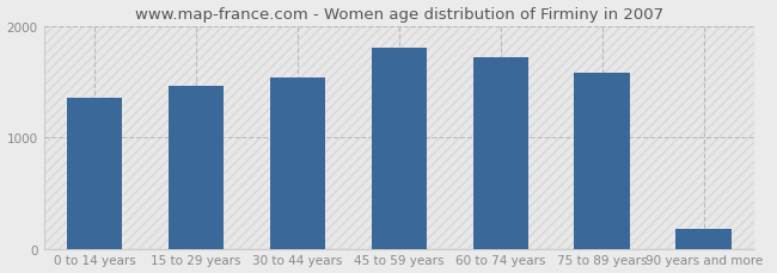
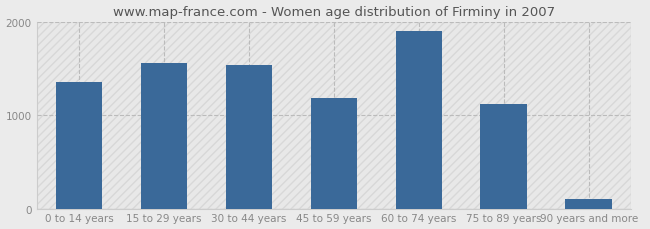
15 to 29 years: 1460 -> 1560
45 to 59 years: 1800 -> 1180
60 to 74 years: 1720 -> 1900
75 to 89 years: 1580 -> 1120
90 years and more: 180 -> 100
